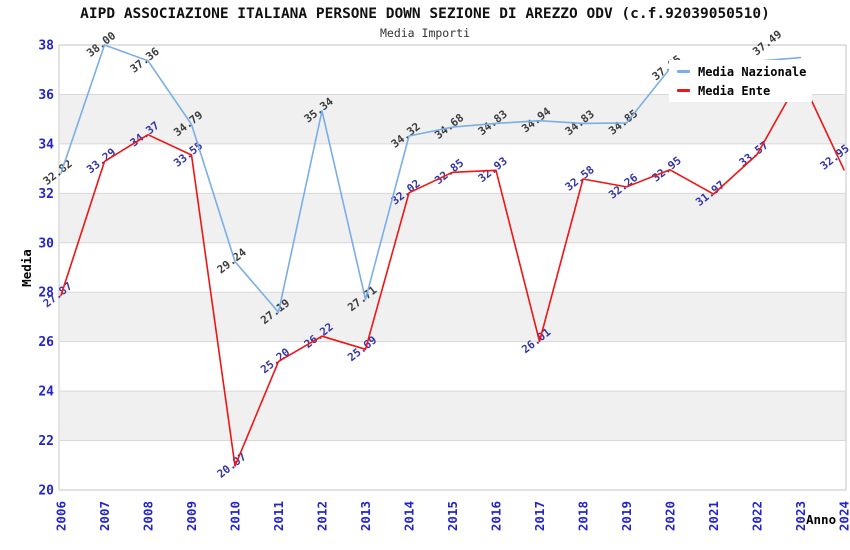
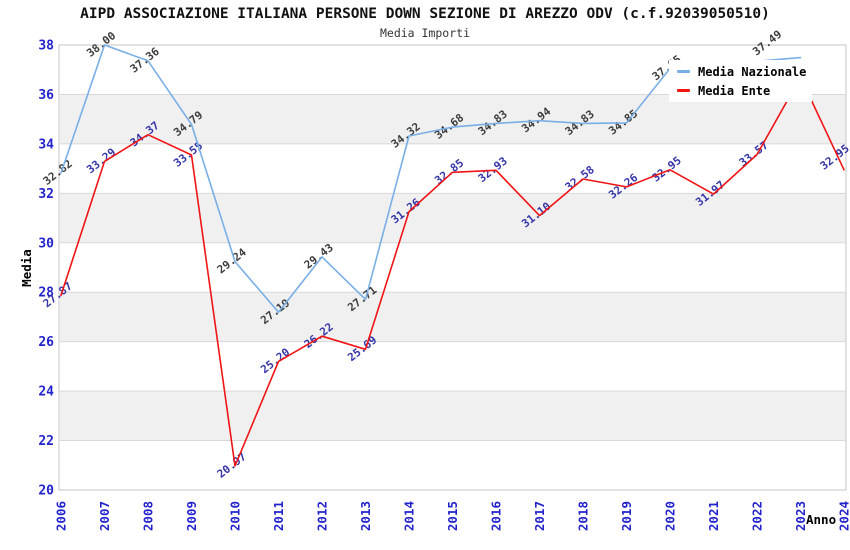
Media Nazionale/2012: 35.34 -> 29.43
Media Ente/2014: 32.02 -> 31.26
Media Ente/2017: 26.01 -> 31.10
